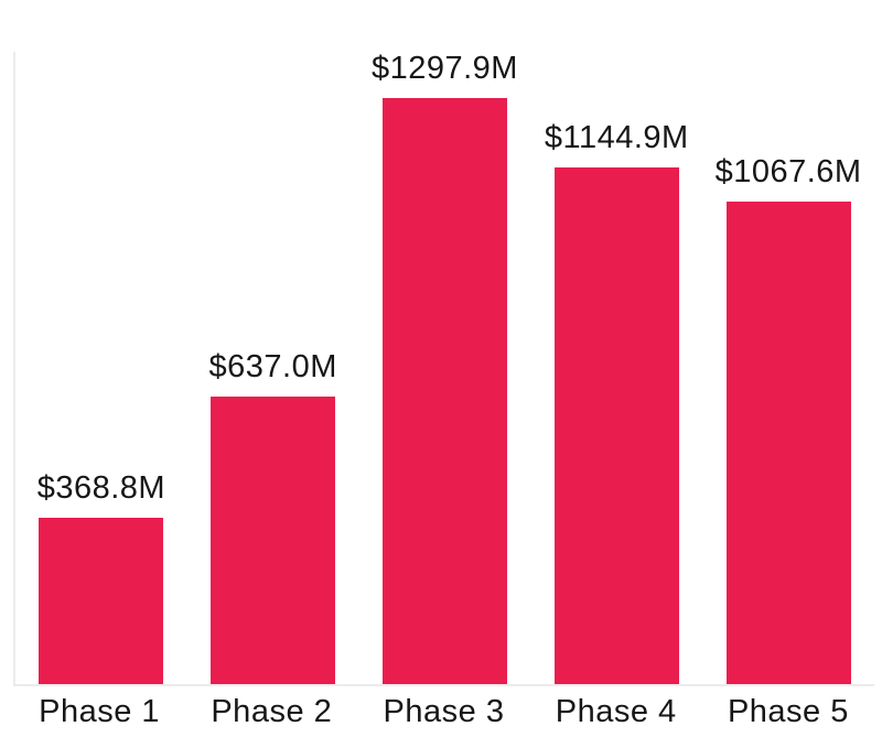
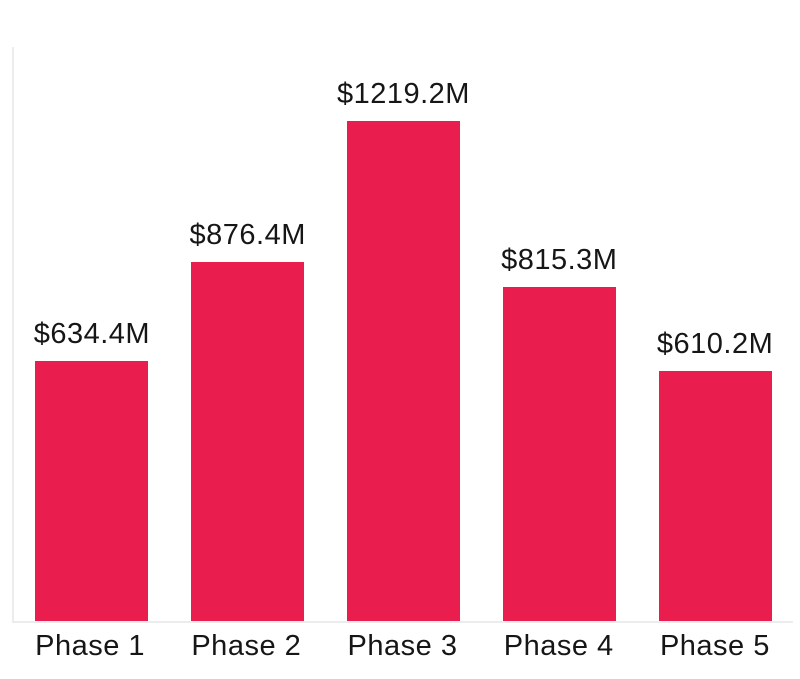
Phase 1: $368.8M -> $634.4M
Phase 2: $637.0M -> $876.4M
Phase 3: $1297.9M -> $1219.2M
Phase 4: $1144.9M -> $815.3M
Phase 5: $1067.6M -> $610.2M
